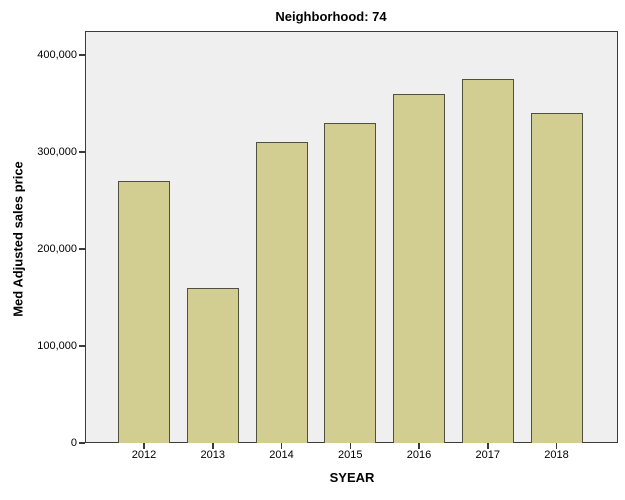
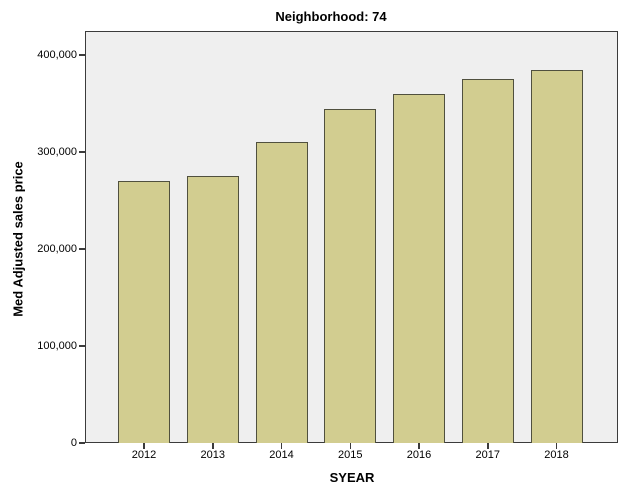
2013: 160000 -> 280000
2015: 330000 -> 340000
2018: 340000 -> 380000
